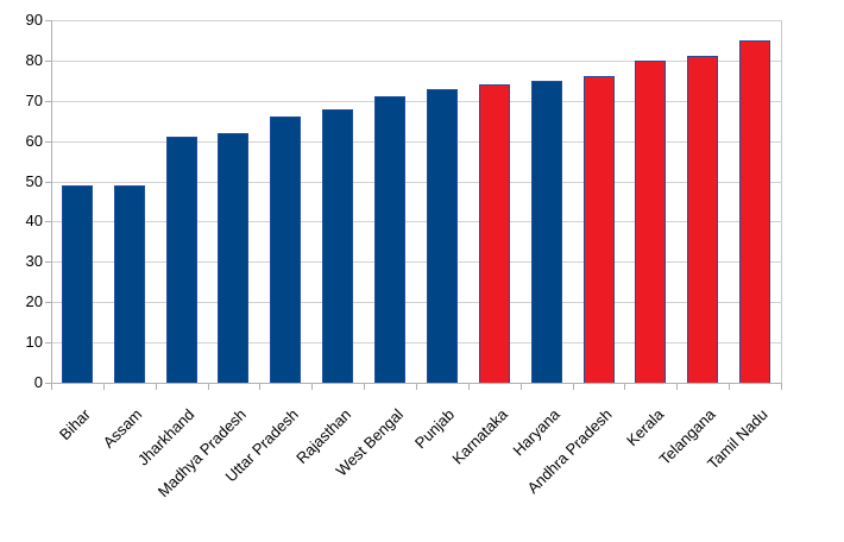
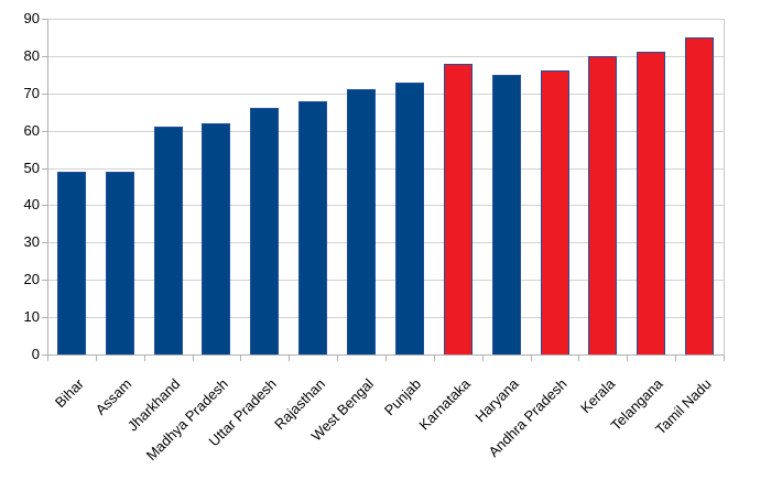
Karnataka: 74 -> 78
